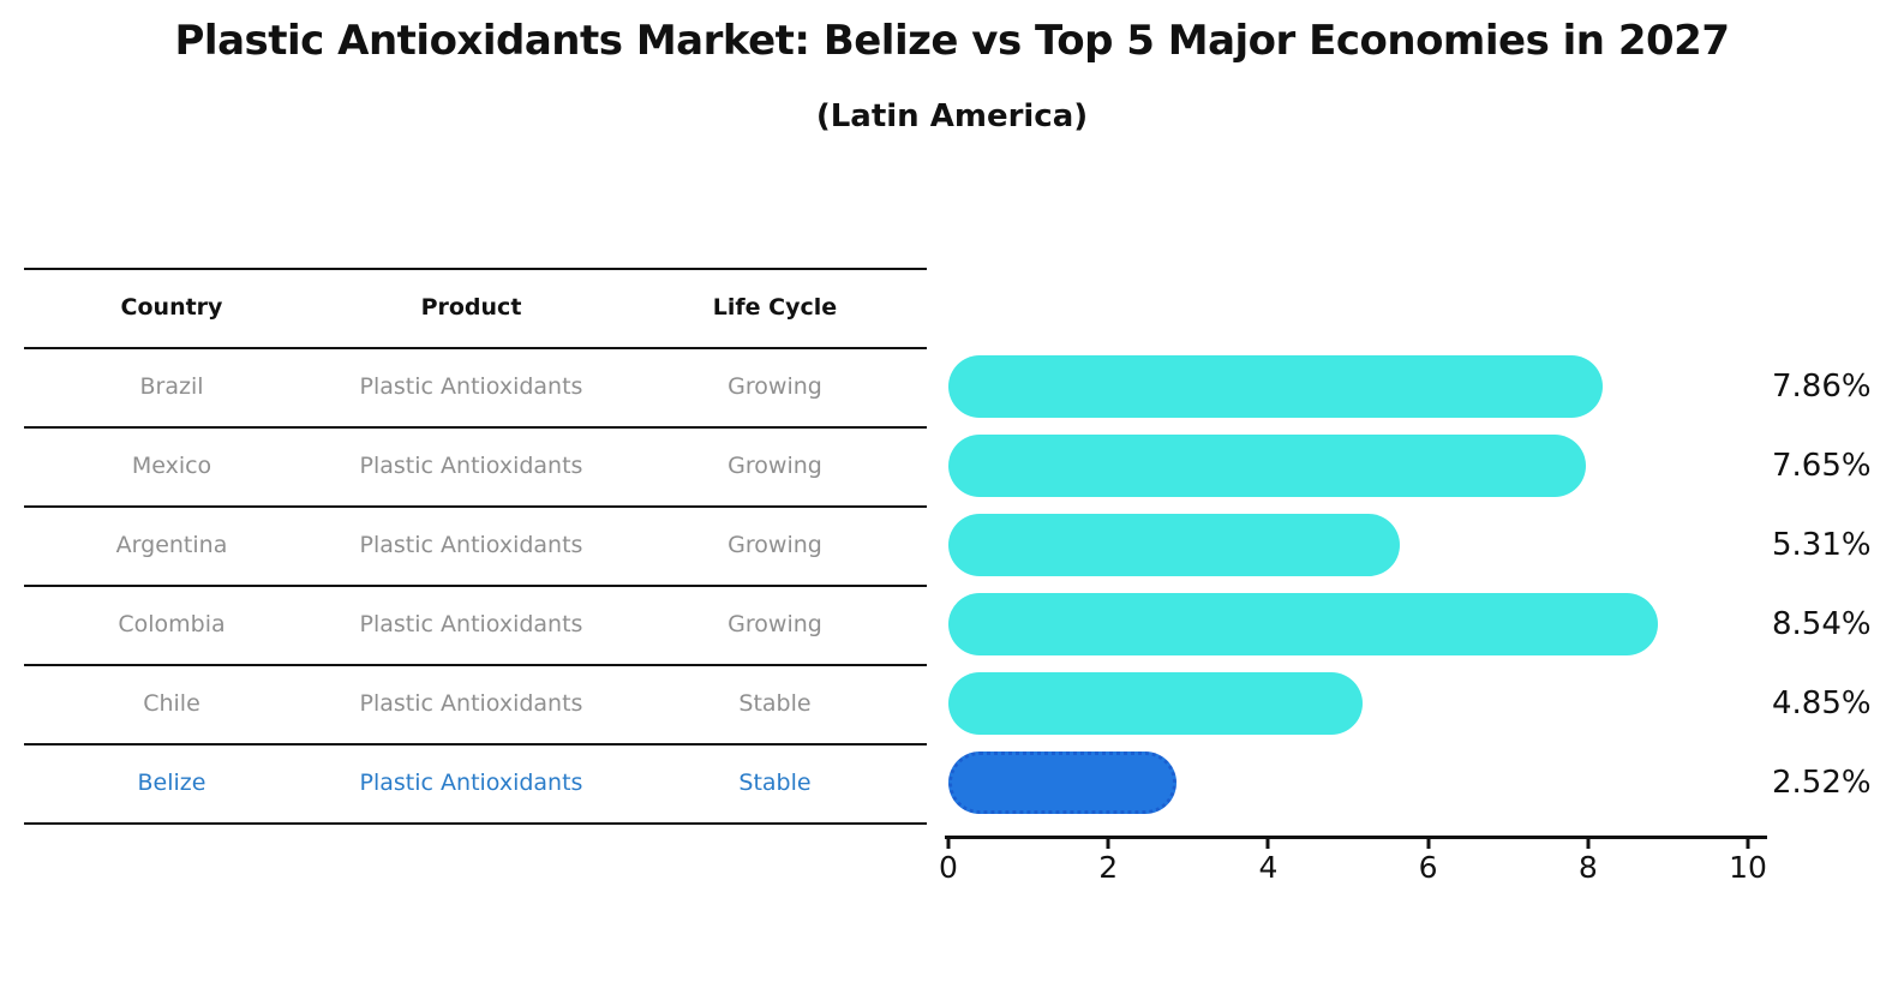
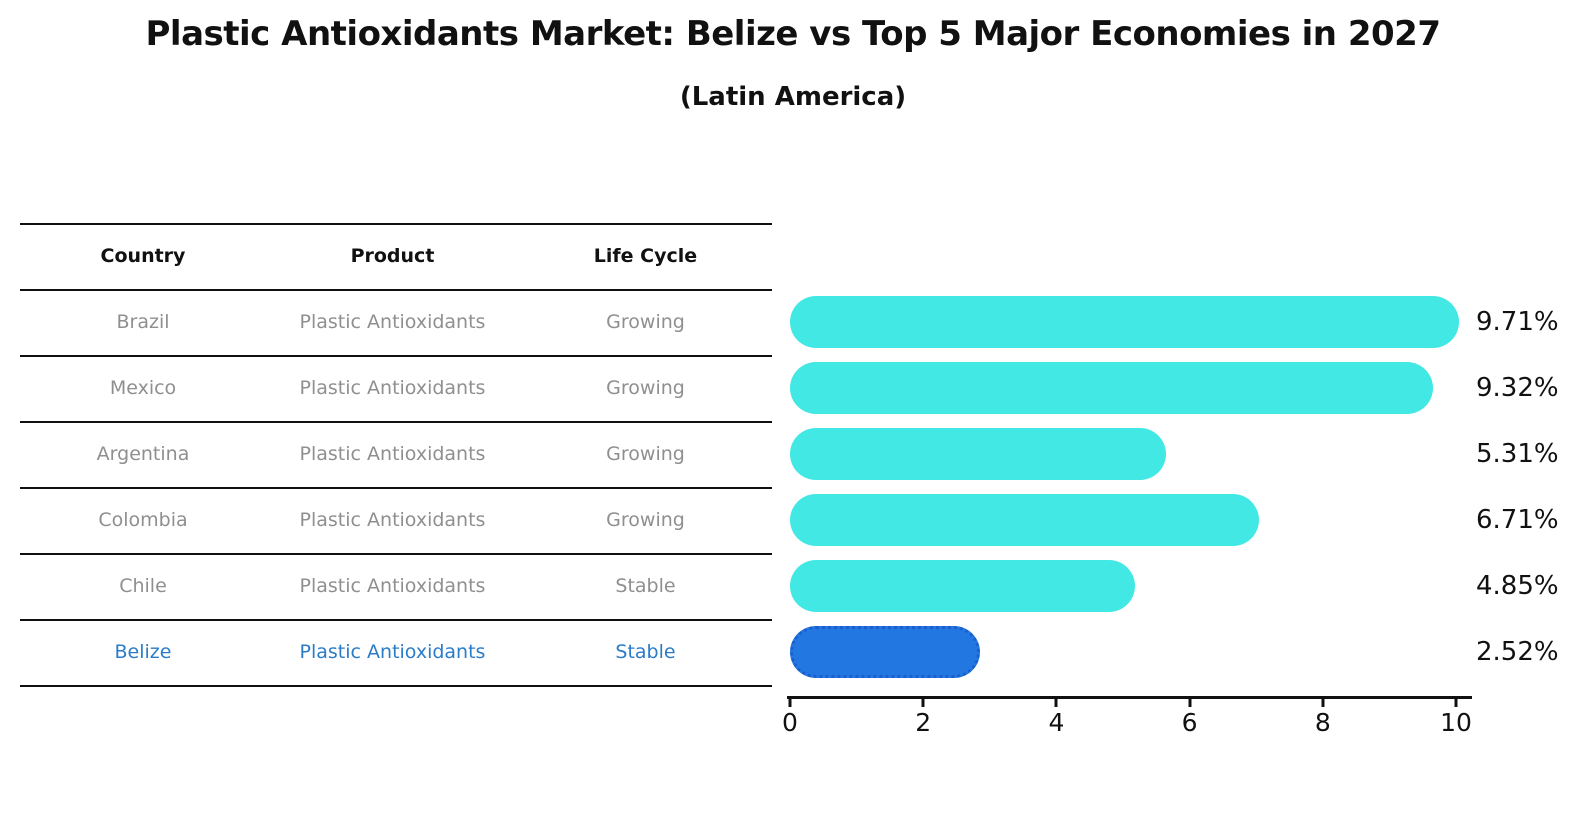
Brazil: 7.86% -> 9.71%
Mexico: 7.65% -> 9.32%
Colombia: 8.54% -> 6.71%
